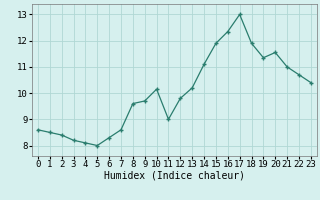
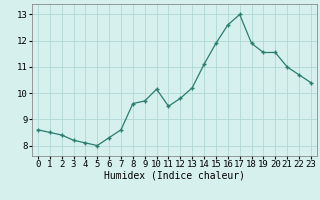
11: 9.00 -> 9.50
16: 12.35 -> 12.60
19: 11.35 -> 11.55
